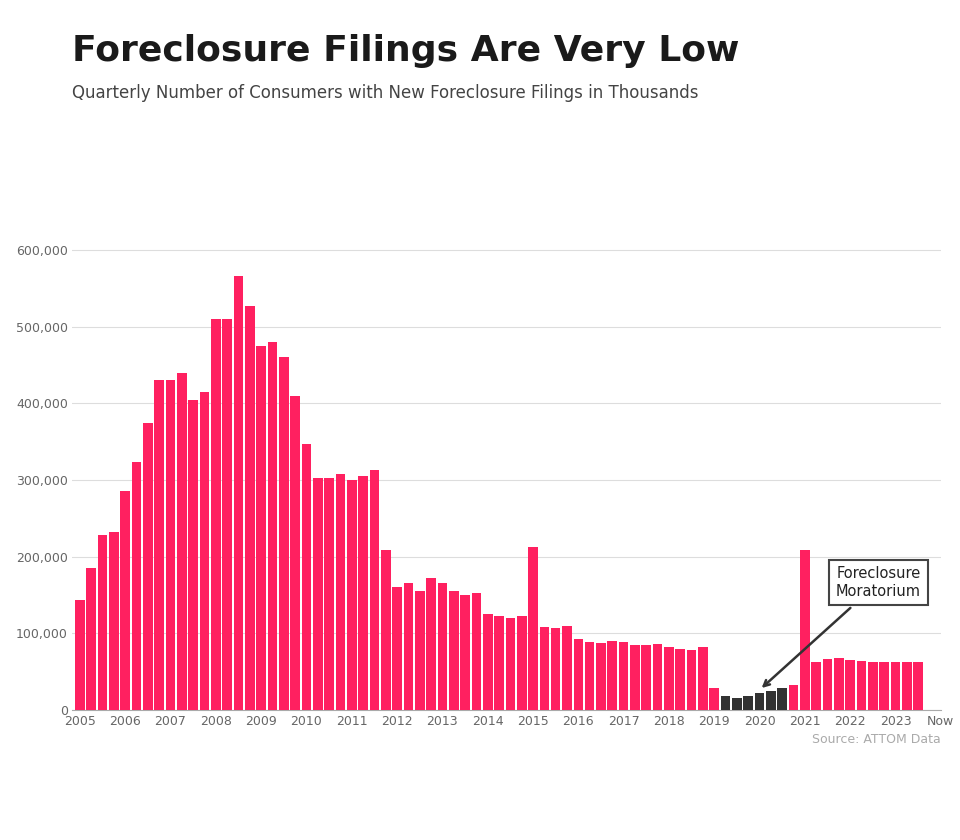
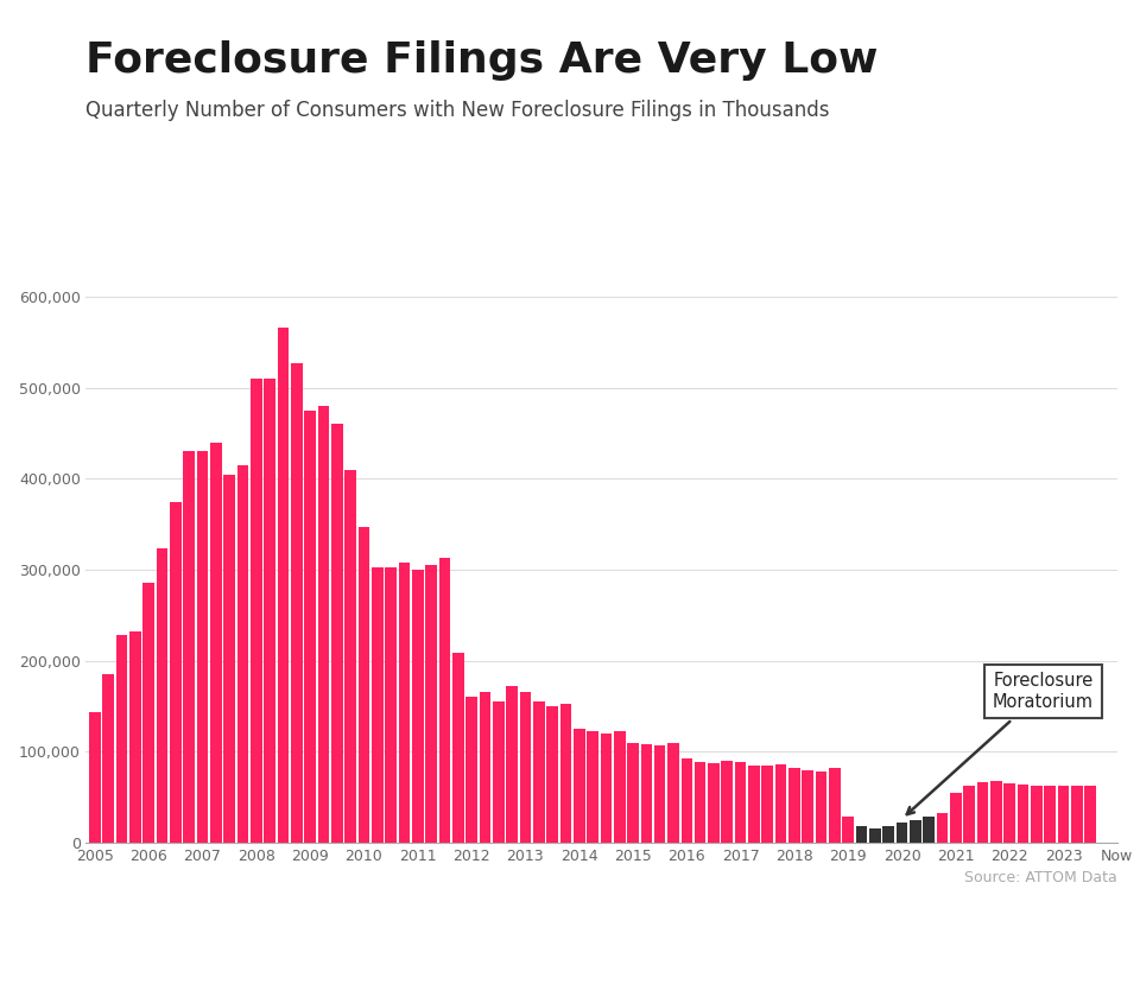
2015: 212,000 -> 110,000
2021: 208,000 -> 55,000
